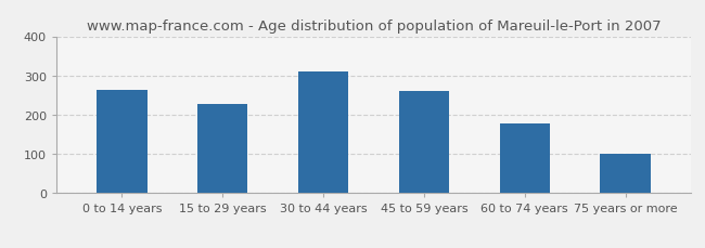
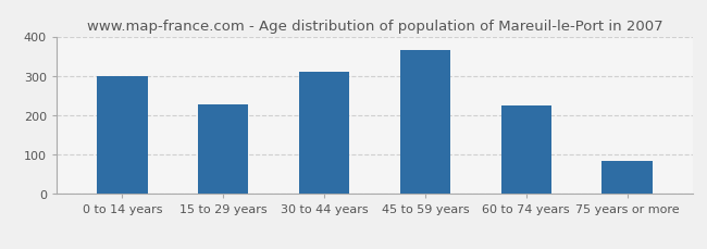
0 to 14 years: 263 -> 300
45 to 59 years: 261 -> 365
60 to 74 years: 178 -> 225
75 years or more: 100 -> 85
